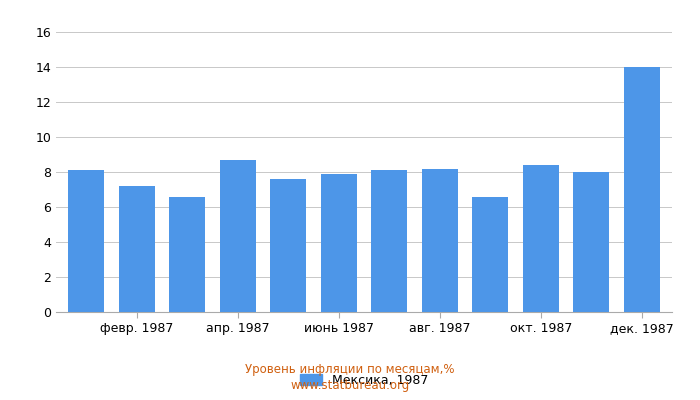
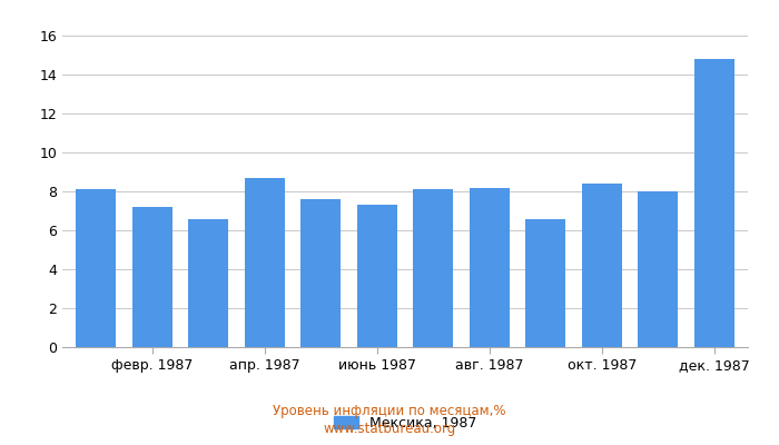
июнь 1987: 7.9 -> 7.3
дек. 1987: 14.0 -> 14.8
